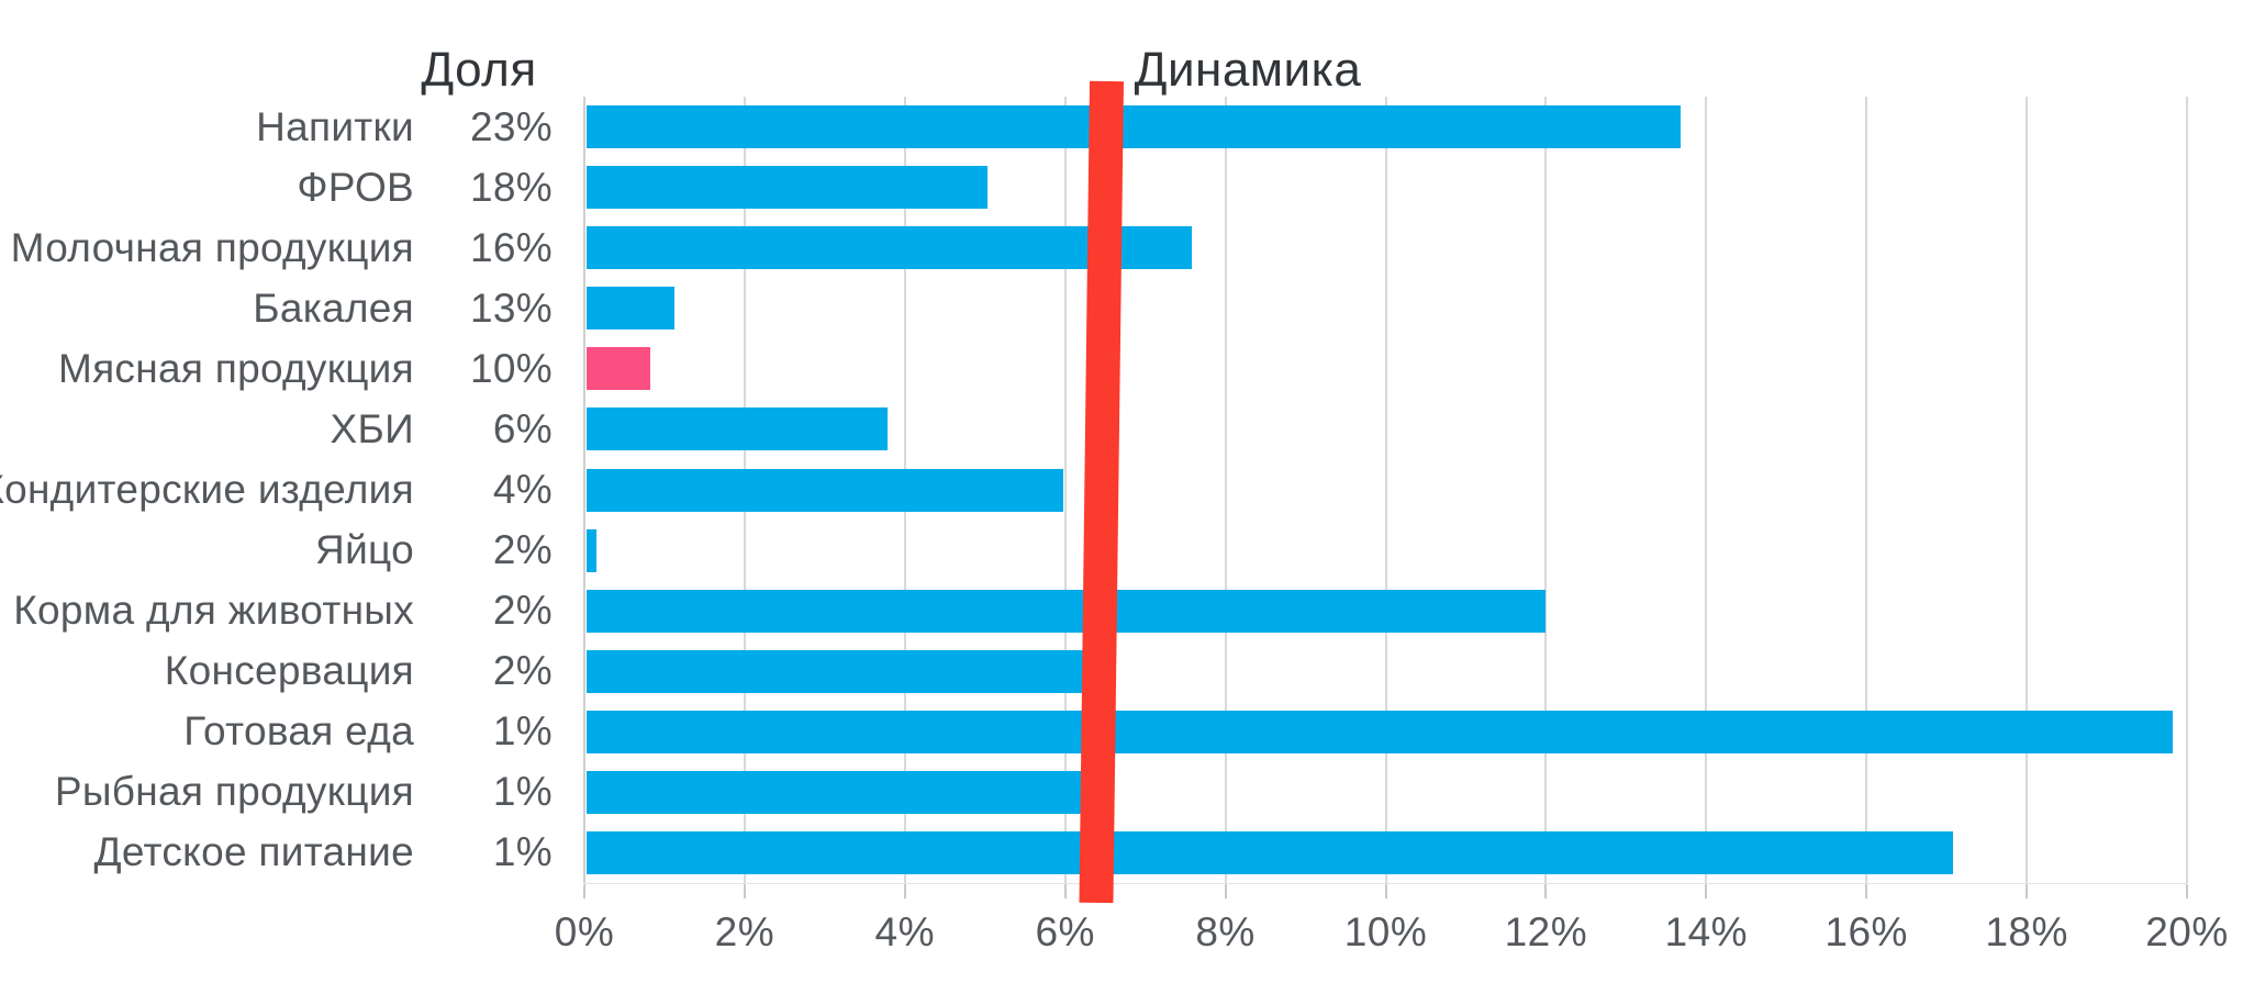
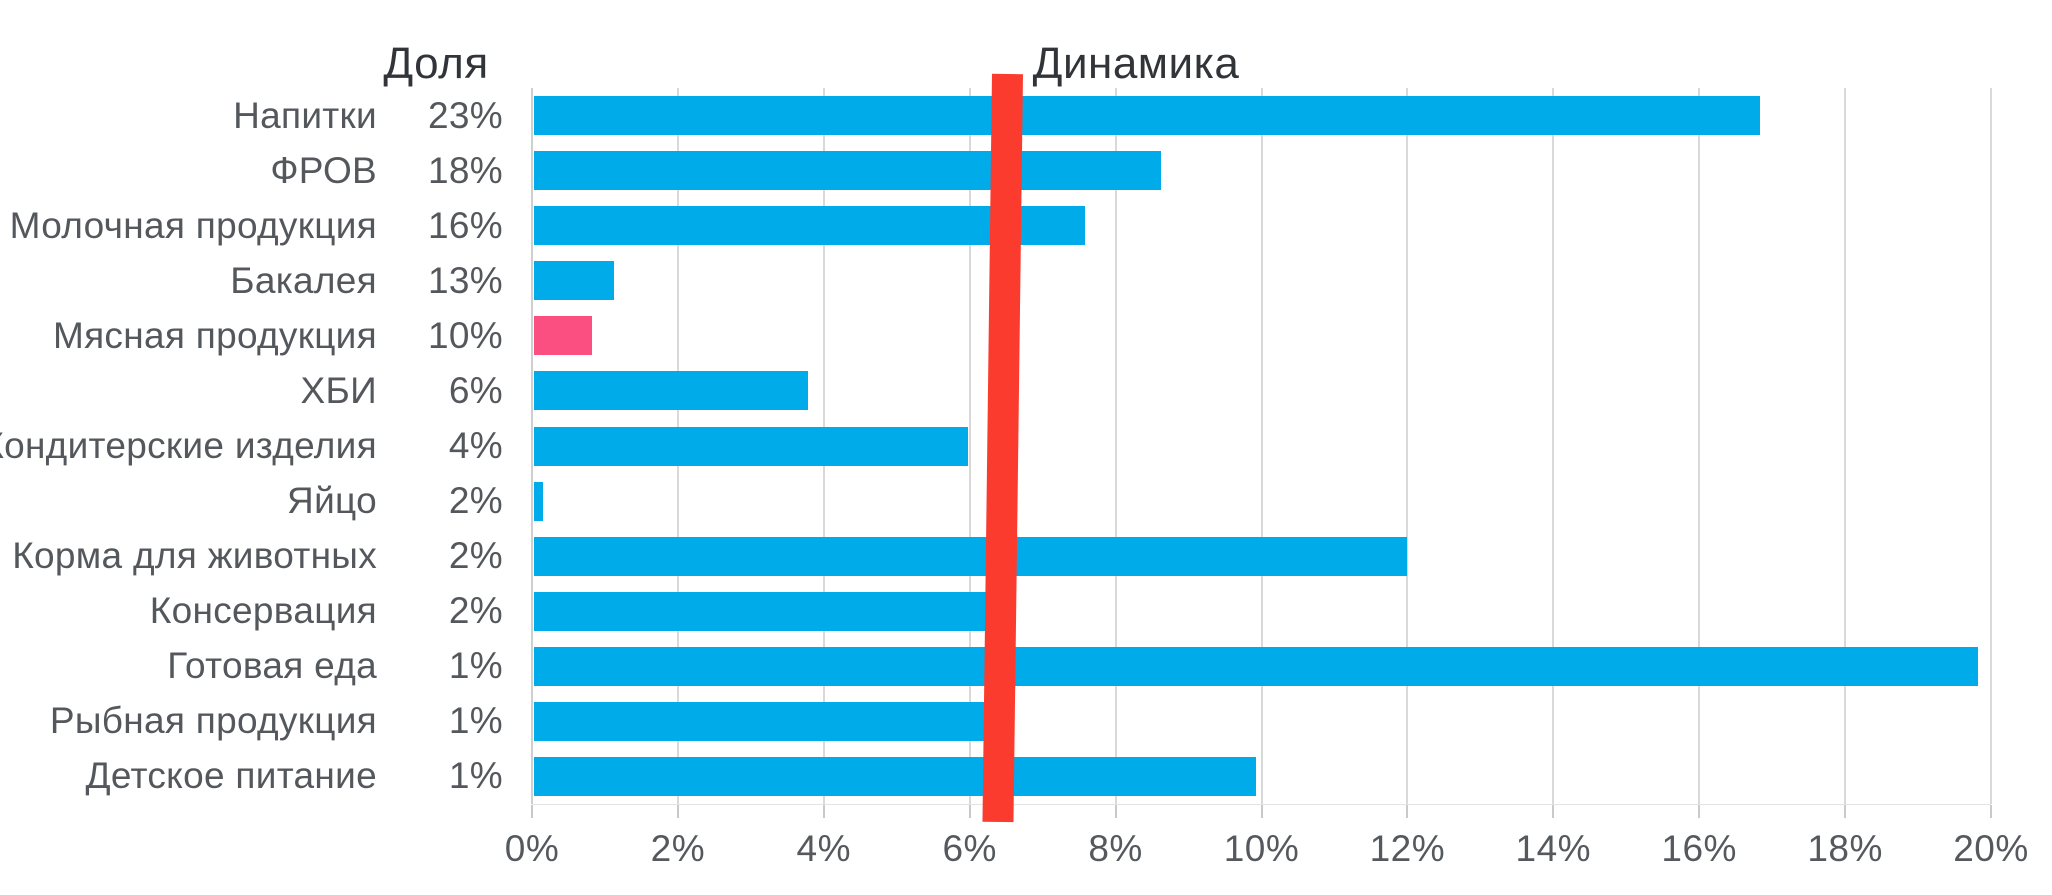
Динамика/Напитки: 13.7% -> 16.8%
Динамика/ФРОВ: 5.0% -> 8.6%
Динамика/Детское питание: 17.1% -> 9.9%
